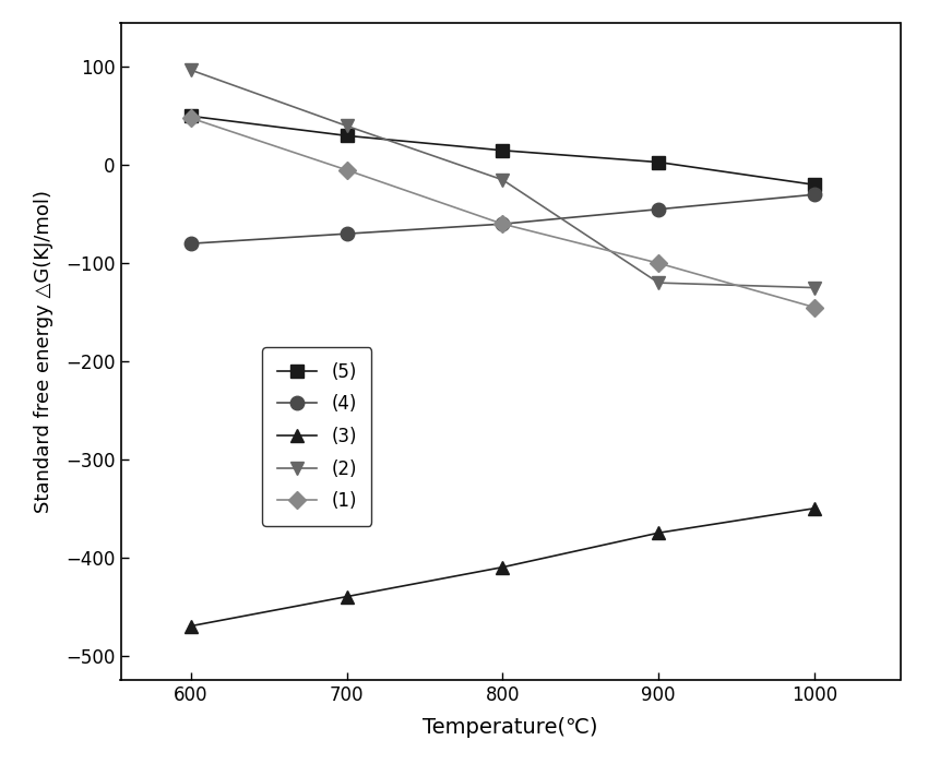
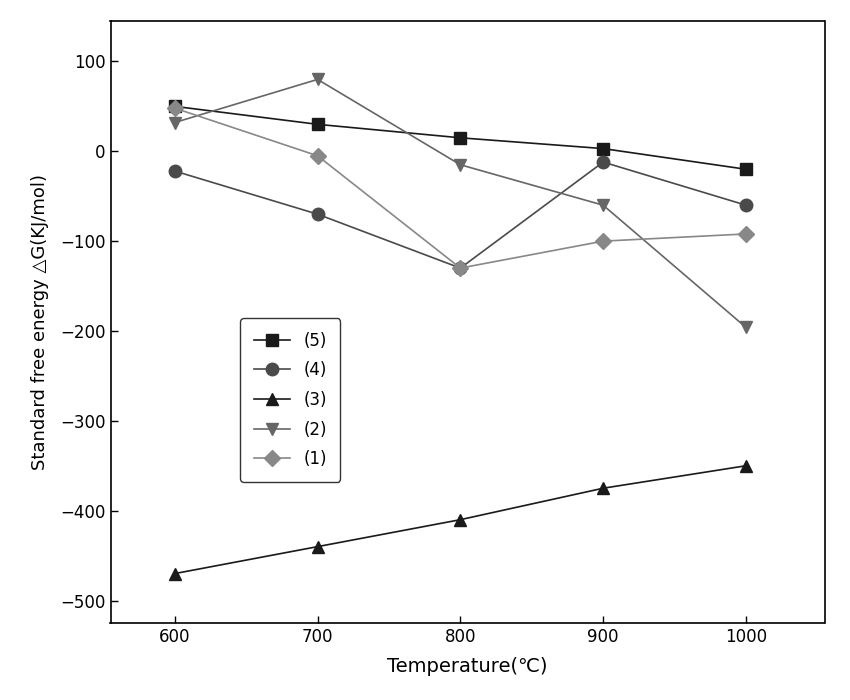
(4)/600: -80 -> -22
(2)/600: 97 -> 32
(2)/700: 40 -> 80
(4)/800: -60 -> -130
(1)/800: -60 -> -130
(4)/900: -45 -> -12
(2)/900: -120 -> -60
(4)/1000: -30 -> -60
(2)/1000: -125 -> -196
(1)/1000: -145 -> -92
